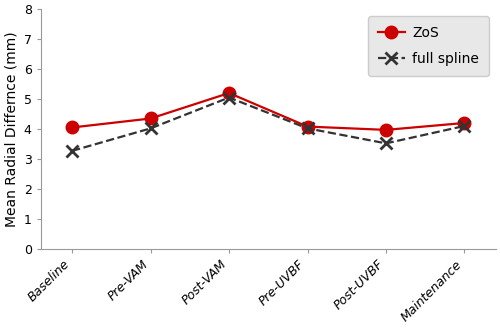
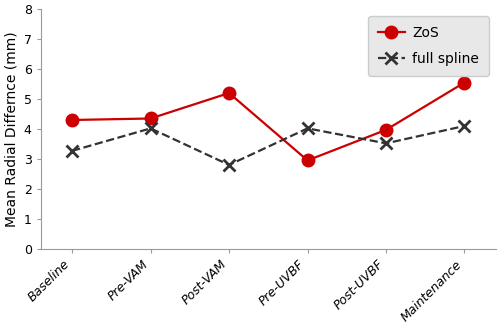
ZoS/Baseline: 4.05 -> 4.30
full spline/Post-VAM: 5.05 -> 2.80
ZoS/Pre-UVBF: 4.08 -> 2.95
ZoS/Maintenance: 4.20 -> 5.55
